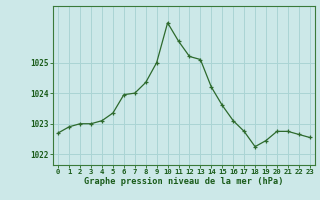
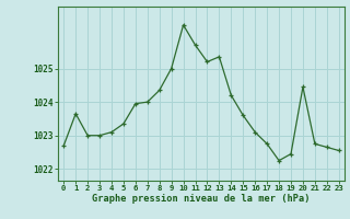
1: 1022.90 -> 1023.65
13: 1025.10 -> 1025.35
20: 1022.75 -> 1024.45
